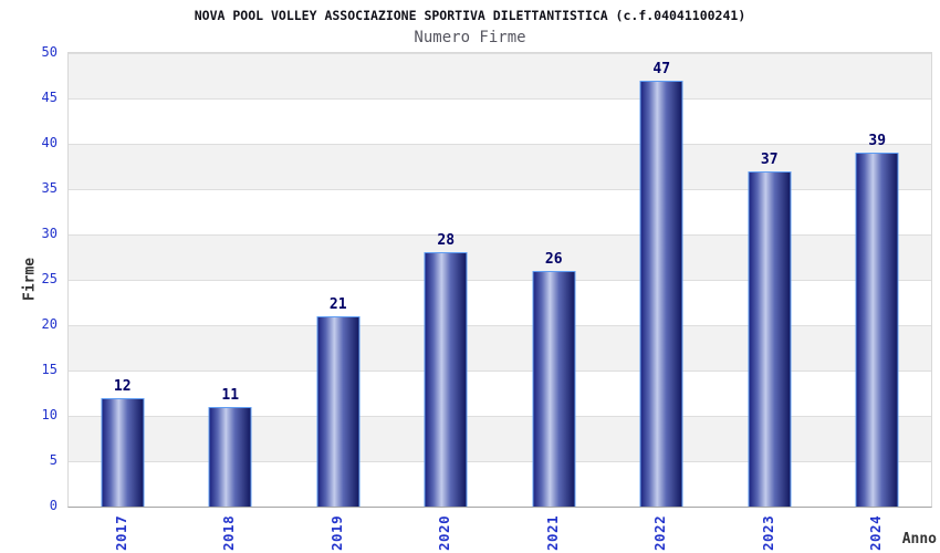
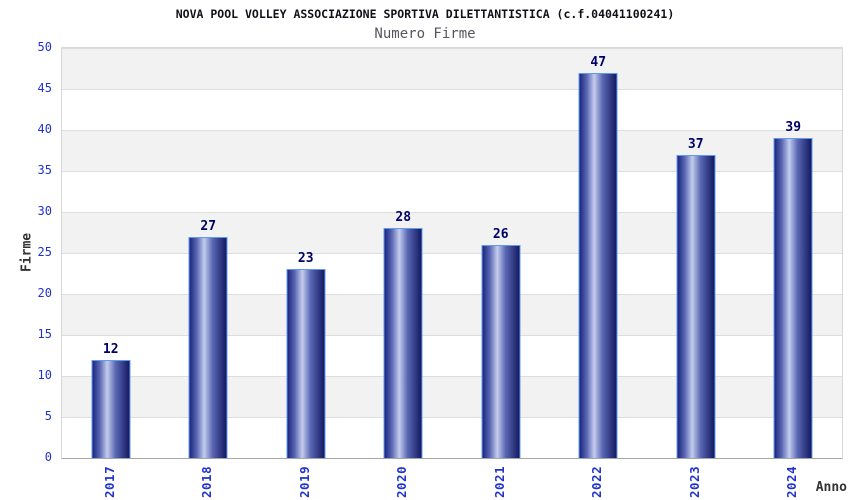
2018: 11 -> 27
2019: 21 -> 23
